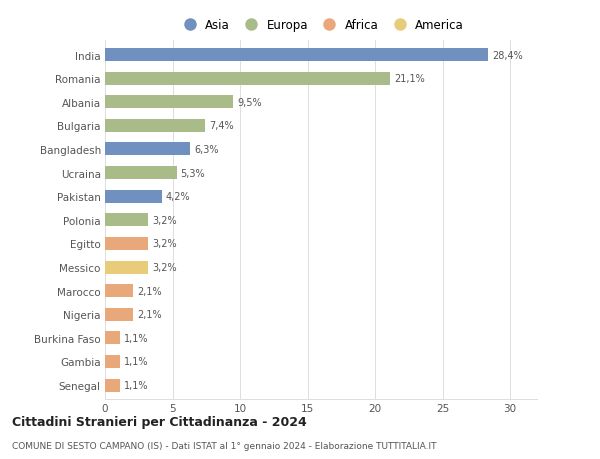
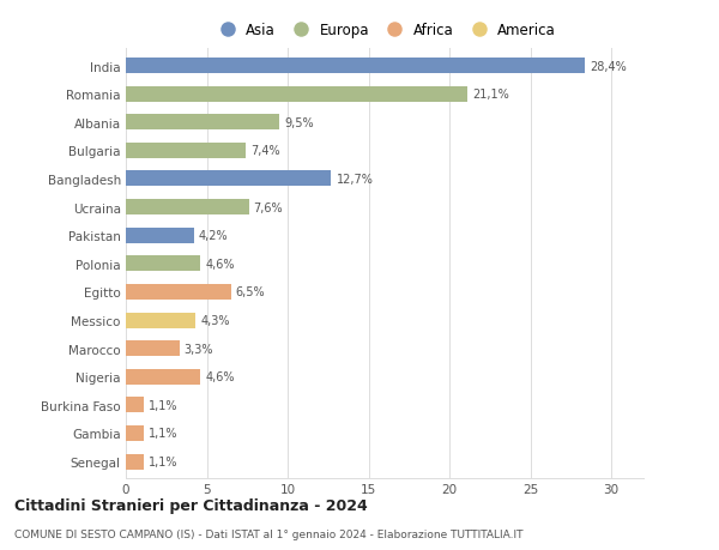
Bangladesh: 6,3% -> 12,7%
Ucraina: 5,3% -> 7,6%
Polonia: 3,2% -> 4,6%
Egitto: 3,2% -> 6,5%
Messico: 3,2% -> 4,3%
Marocco: 2,1% -> 3,3%
Nigeria: 2,1% -> 4,6%
